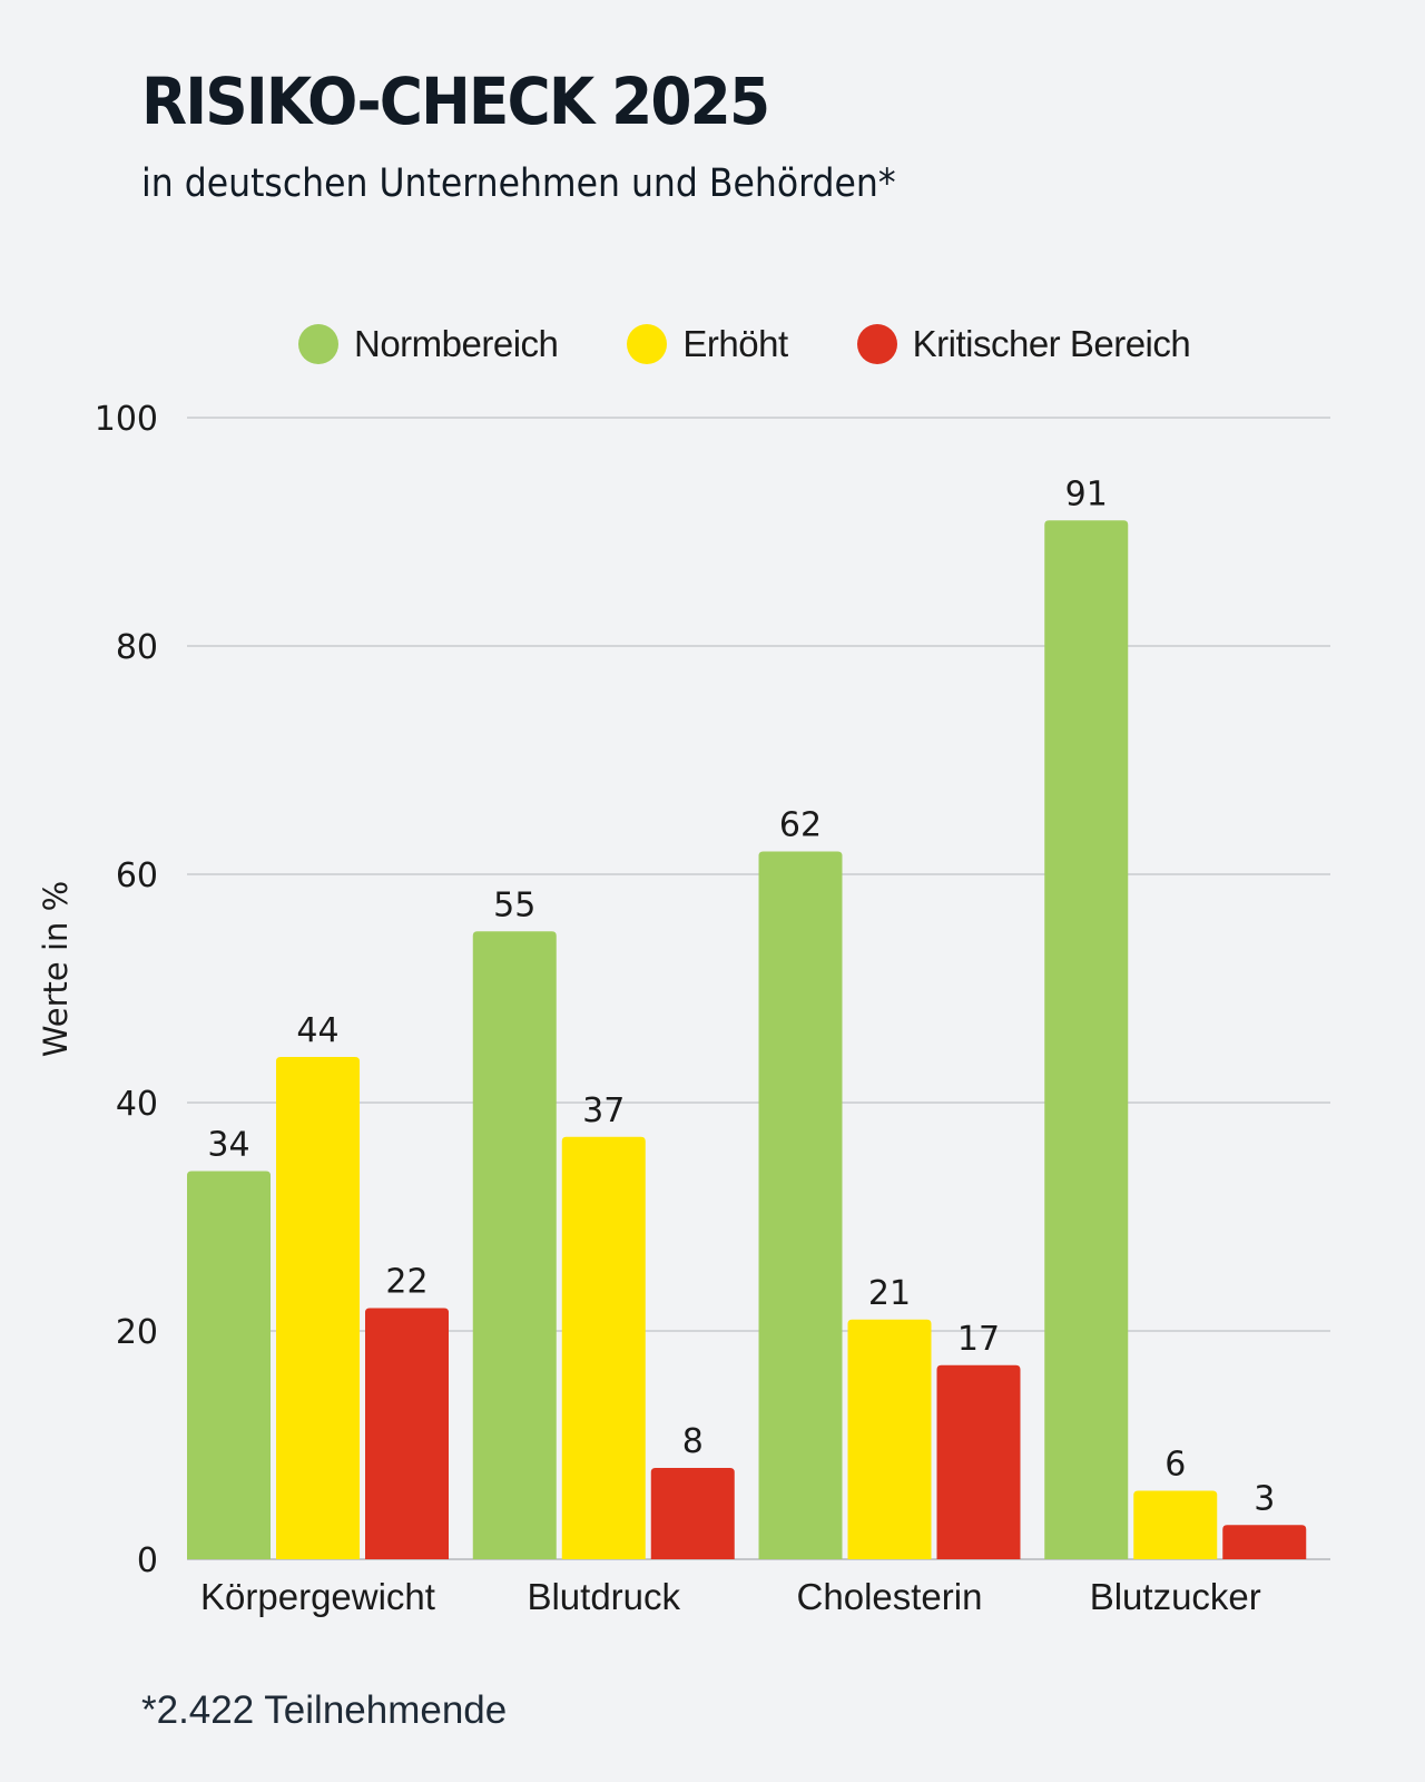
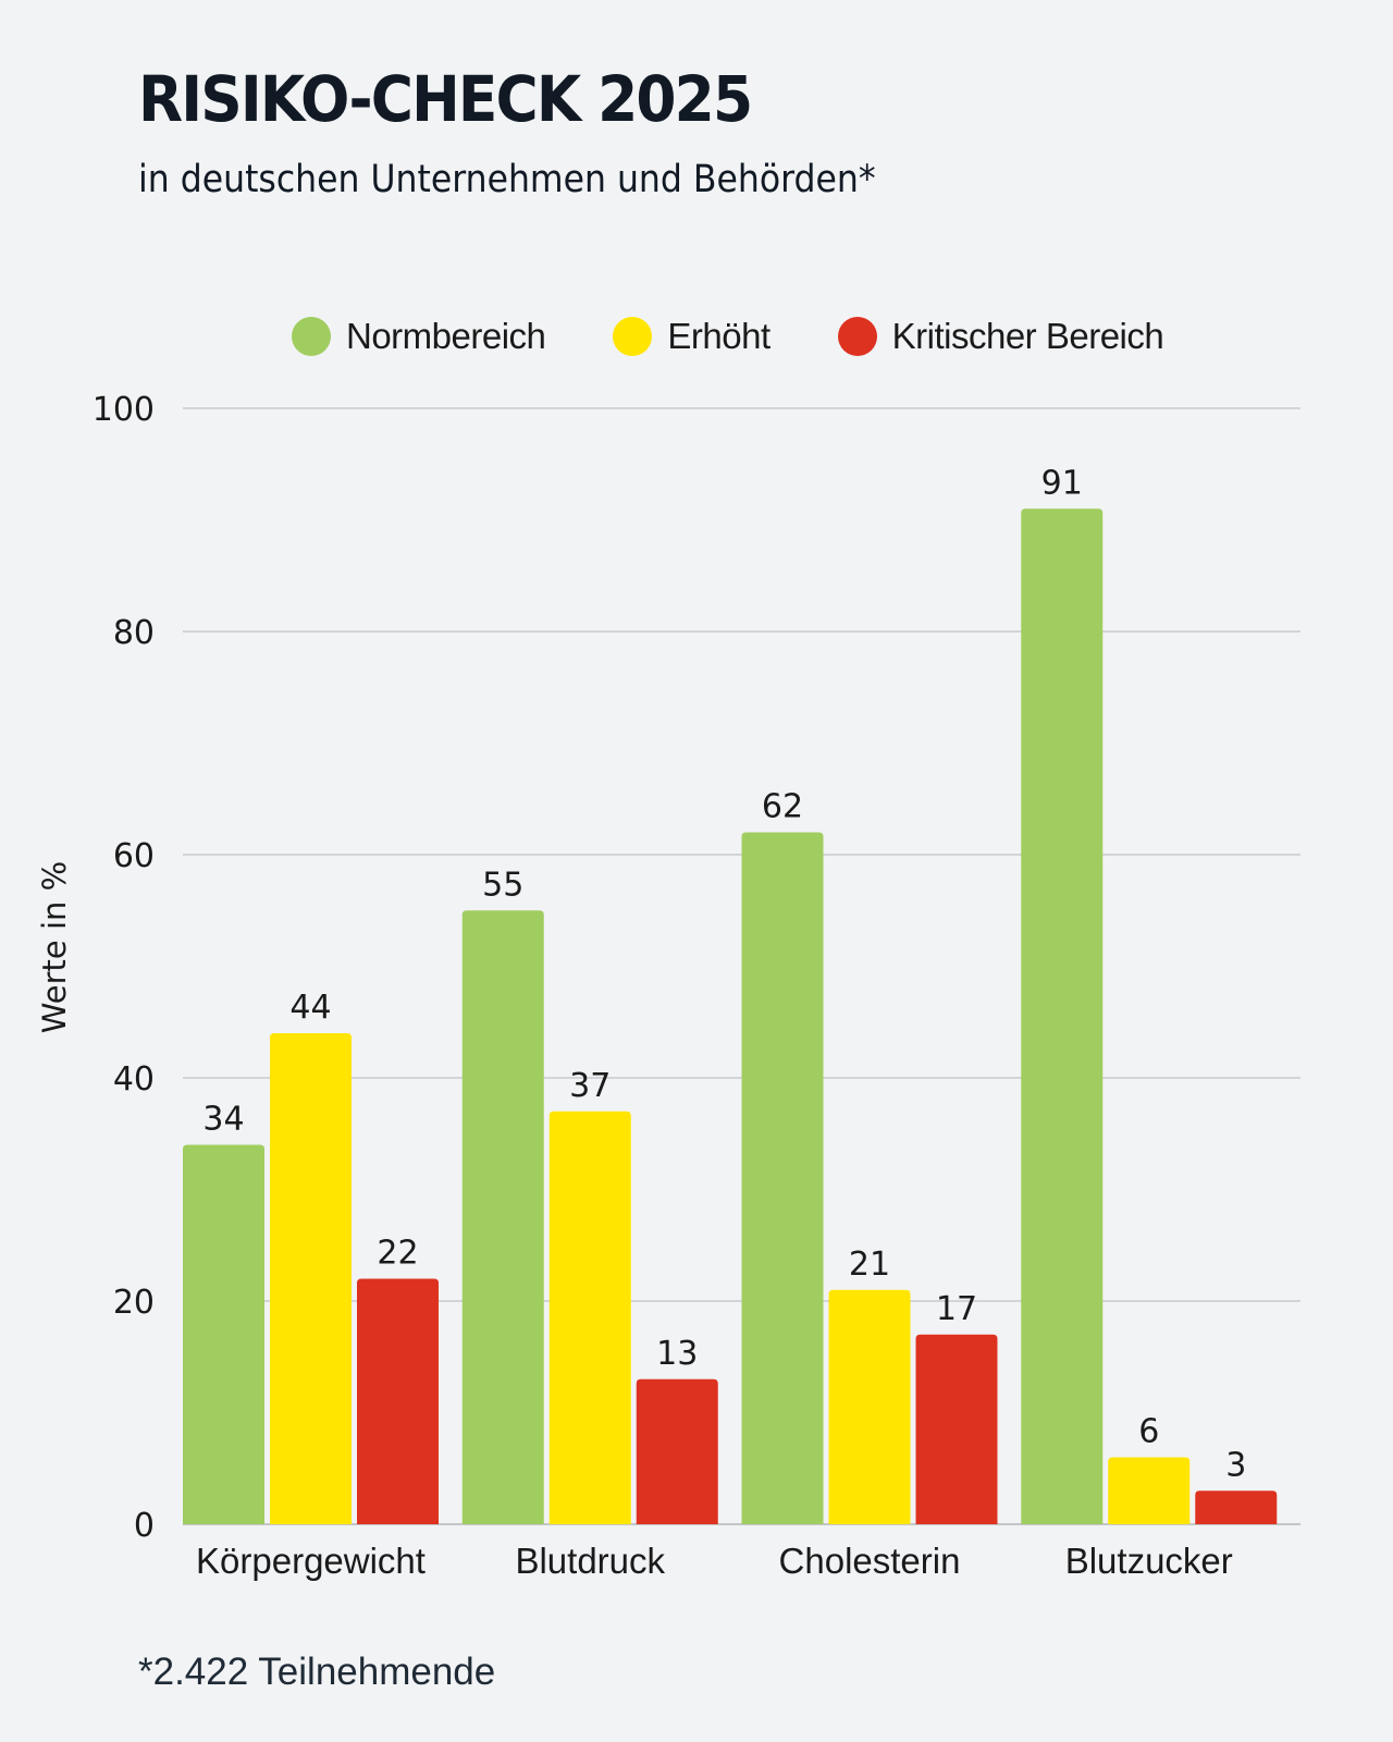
Kritischer Bereich/Blutdruck: 8 -> 13
